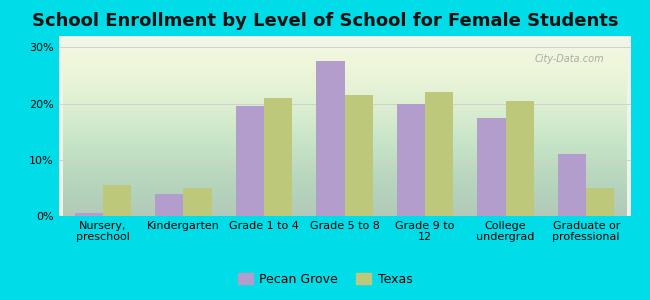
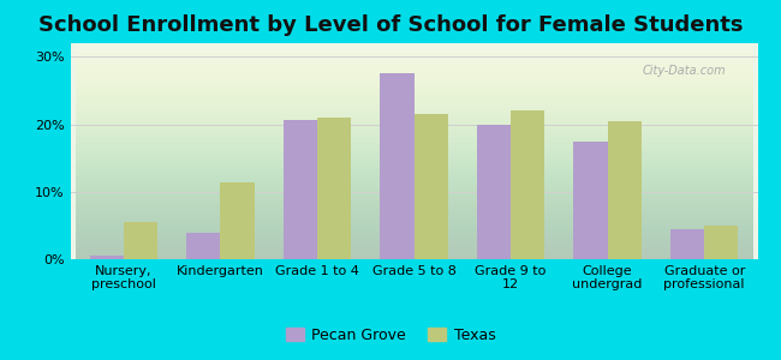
Texas/Kindergarten: 5.0% -> 11.4%
Pecan Grove/Grade 1 to 4: 19.5% -> 20.6%
Pecan Grove/Graduate or professional: 11.0% -> 4.4%
